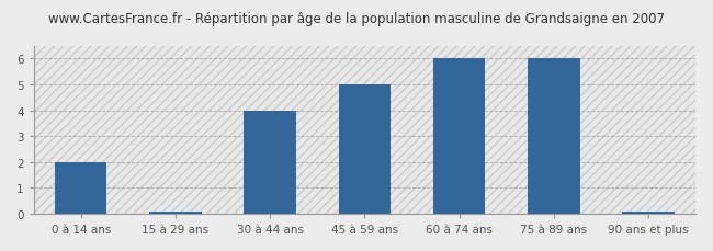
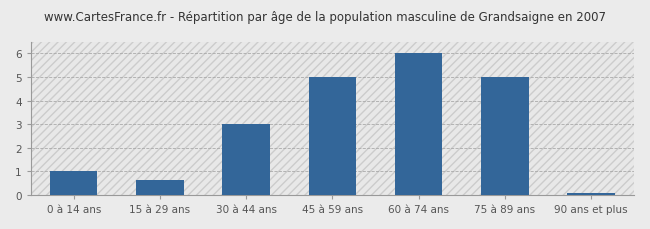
0 à 14 ans: 2.00 -> 1.00
15 à 29 ans: 0.07 -> 0.65
30 à 44 ans: 4.00 -> 3.00
75 à 89 ans: 6.00 -> 5.00
